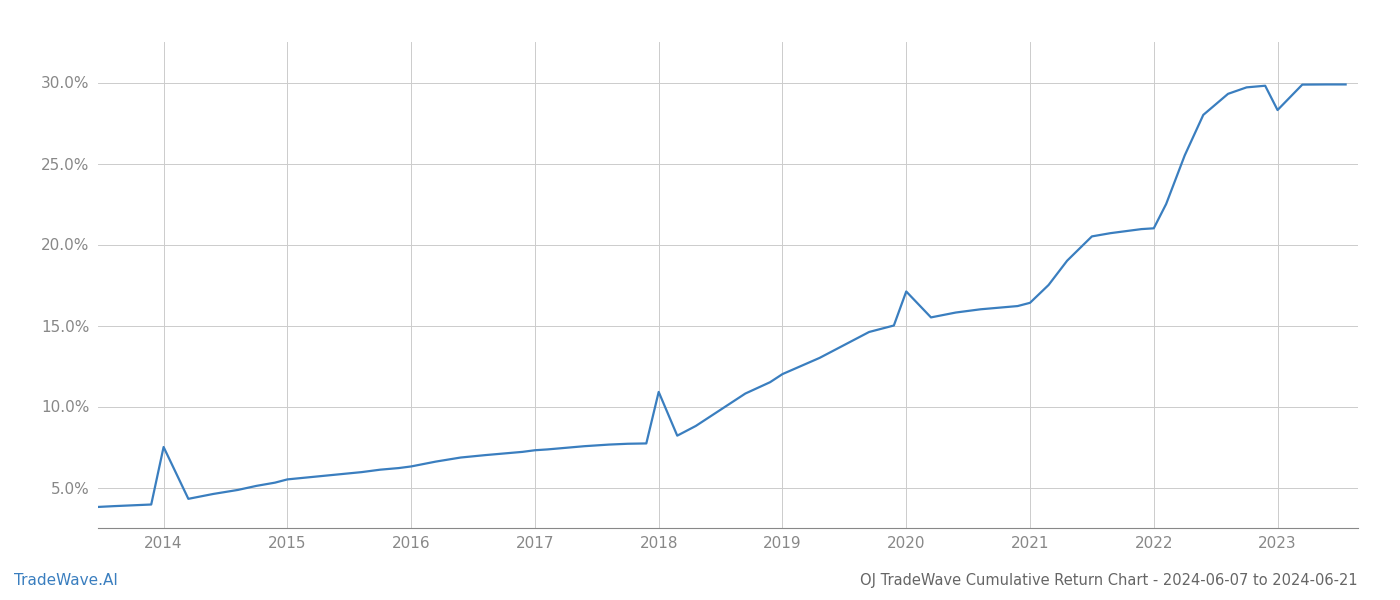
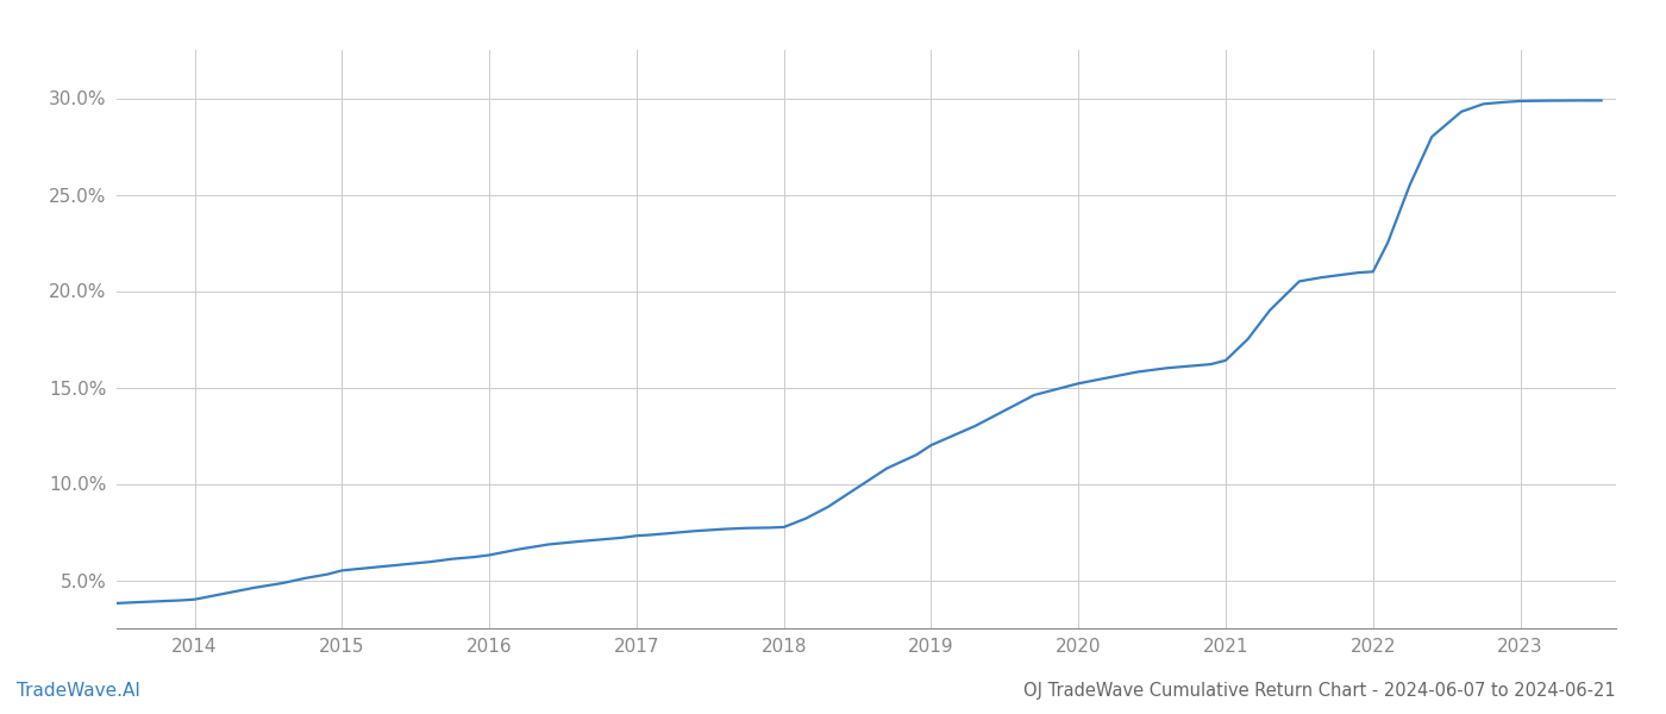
2014: 7.5% -> 4.0%
2018: 10.9% -> 7.8%
2020: 17.1% -> 15.2%
2023: 28.3% -> 29.9%
